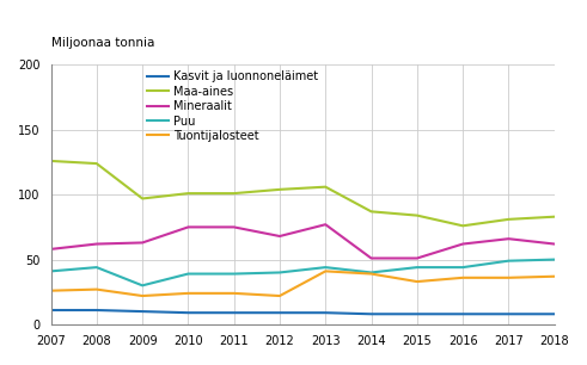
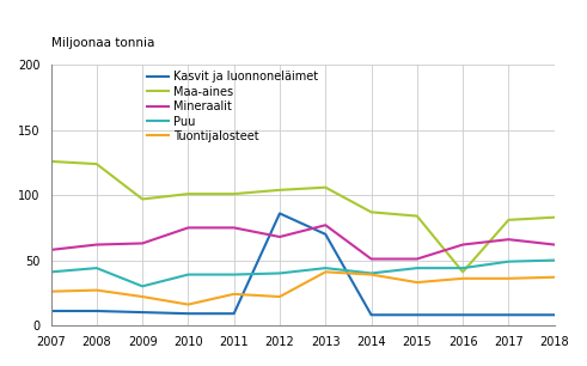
Tuontijalosteet/2010: 24 -> 16
Kasvit ja luonnoneläimet/2012: 9 -> 86
Kasvit ja luonnoneläimet/2013: 9 -> 70
Maa-aines/2016: 76 -> 41
